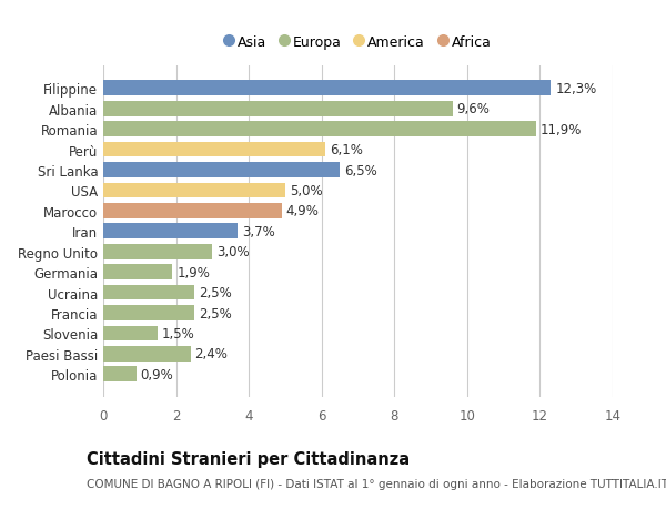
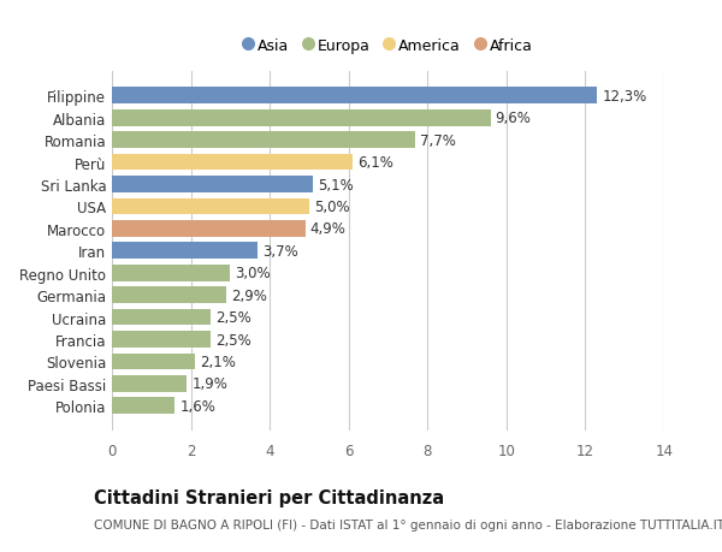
Romania: 11,9% -> 7,7%
Sri Lanka: 6,5% -> 5,1%
Germania: 1,9% -> 2,9%
Slovenia: 1,5% -> 2,1%
Paesi Bassi: 2,4% -> 1,9%
Polonia: 0,9% -> 1,6%
